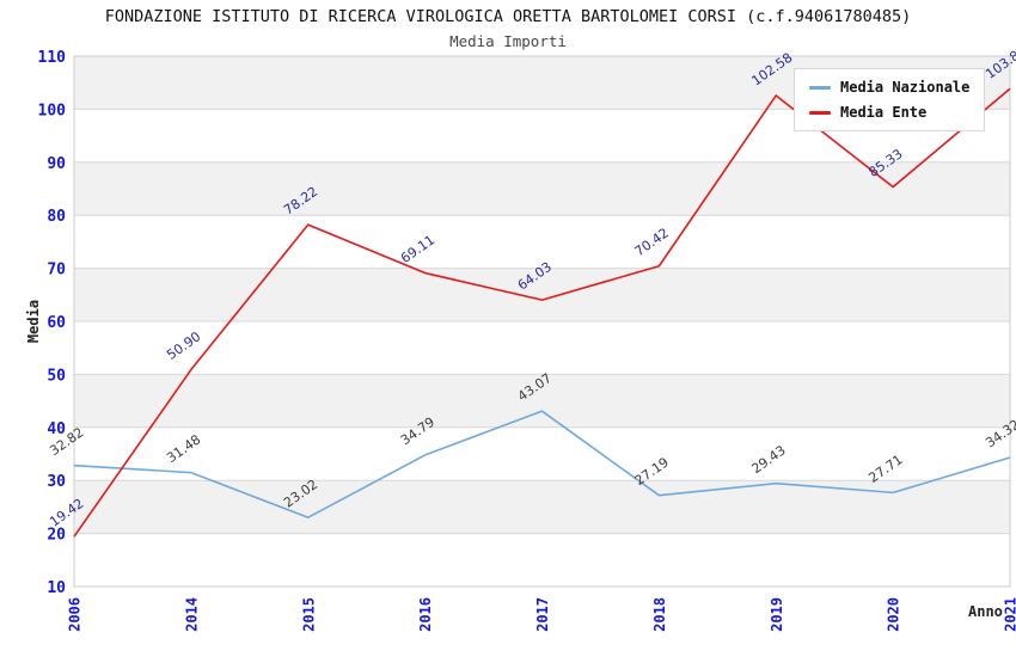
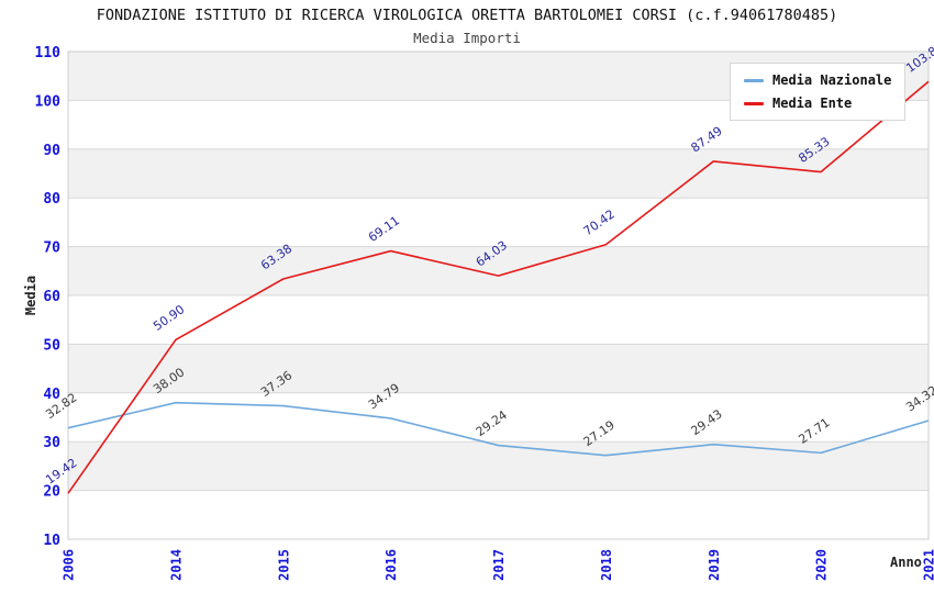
Media Nazionale/2014: 31.48 -> 38.00
Media Nazionale/2015: 23.02 -> 37.36
Media Ente/2015: 78.22 -> 63.38
Media Nazionale/2017: 43.07 -> 29.24
Media Ente/2019: 102.58 -> 87.49
